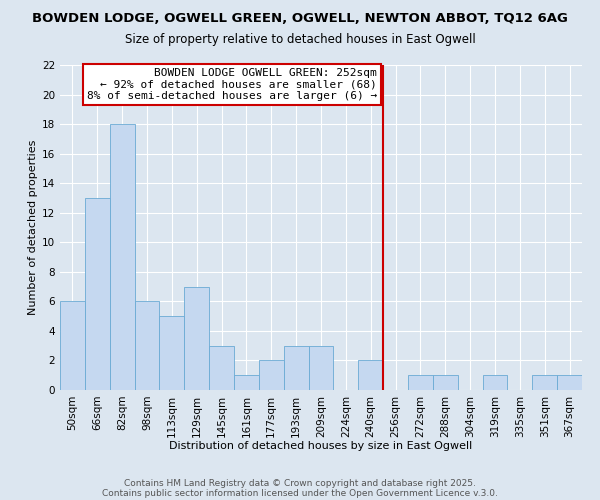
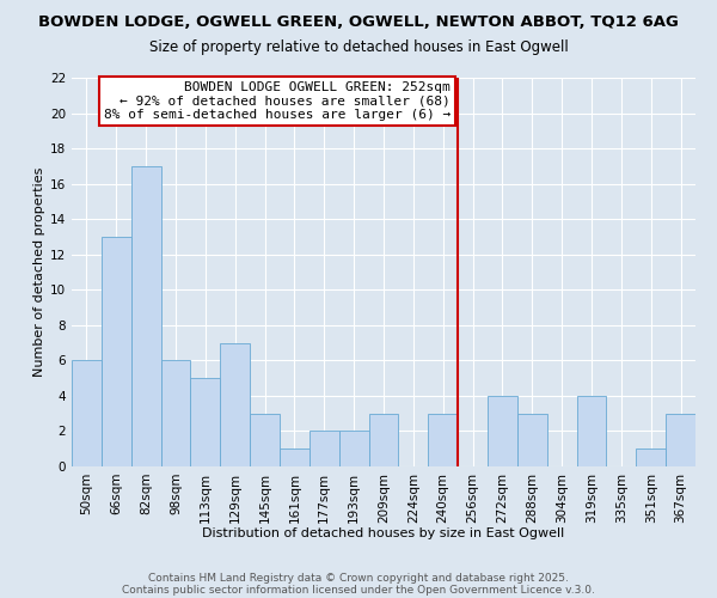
82sqm: 18 -> 17
193sqm: 3 -> 2
240sqm: 2 -> 3
272sqm: 1 -> 4
288sqm: 1 -> 3
319sqm: 1 -> 4
367sqm: 1 -> 3
